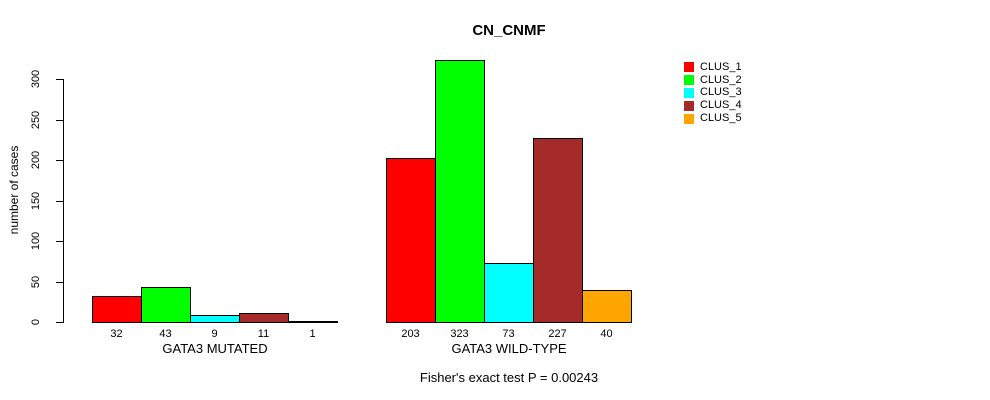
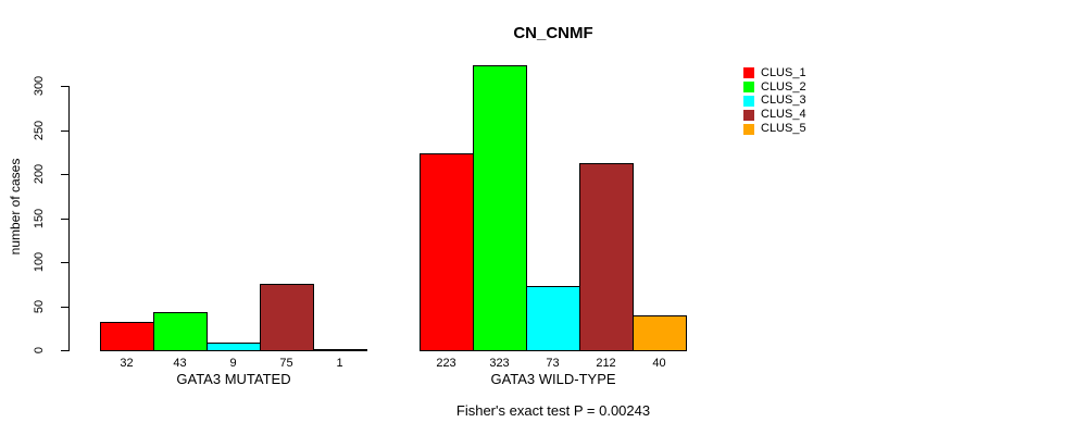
CLUS_4/GATA3 MUTATED: 11 -> 75
CLUS_1/GATA3 WILD-TYPE: 203 -> 223
CLUS_4/GATA3 WILD-TYPE: 227 -> 212
